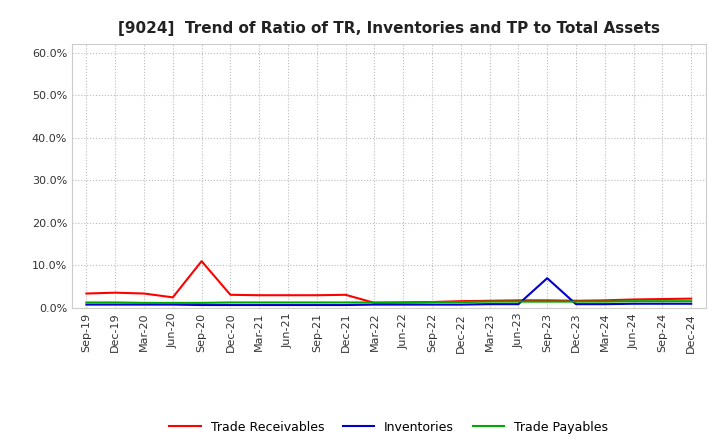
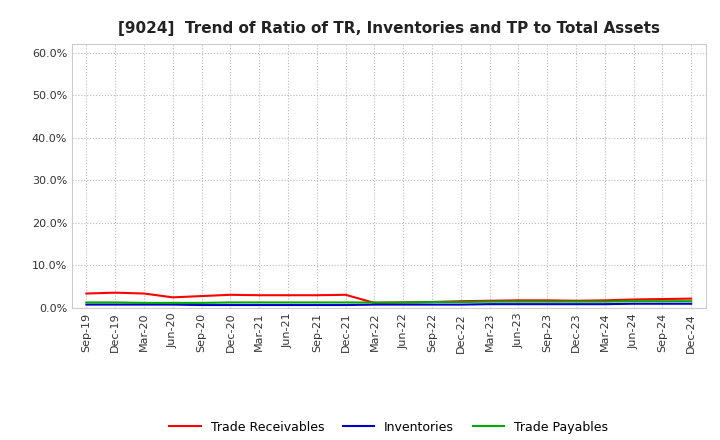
Trade Receivables/Sep-20: 11.0% -> 2.8%
Inventories/Sep-23: 7.0% -> 0.9%
